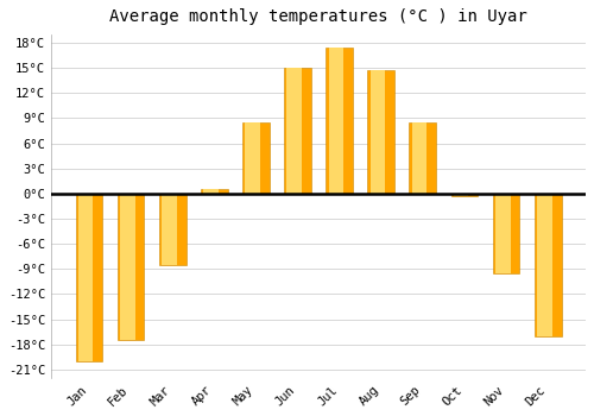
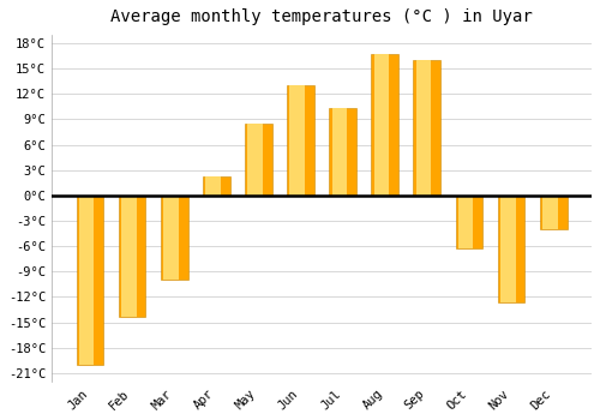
Feb: -17.5°C -> -14.4°C
Mar: -8.5°C -> -10.0°C
Apr: 0.5°C -> 2.2°C
Jun: 15.0°C -> 13.0°C
Jul: 17.5°C -> 10.4°C
Aug: 14.8°C -> 16.8°C
Sep: 8.5°C -> 16.0°C
Oct: -0.3°C -> -6.2°C
Nov: -9.5°C -> -12.6°C
Dec: -17.0°C -> -4.0°C
